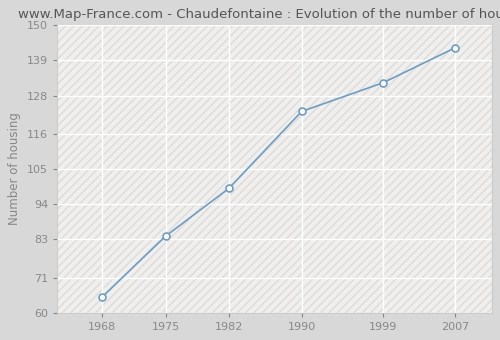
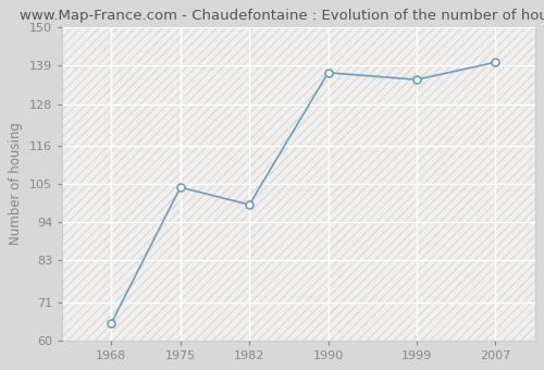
1975: 84 -> 104
1990: 123 -> 137
1999: 132 -> 135
2007: 143 -> 140
